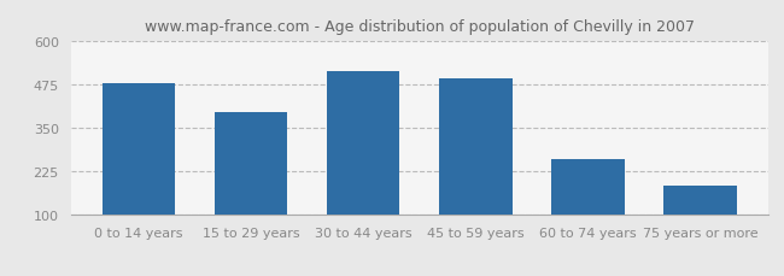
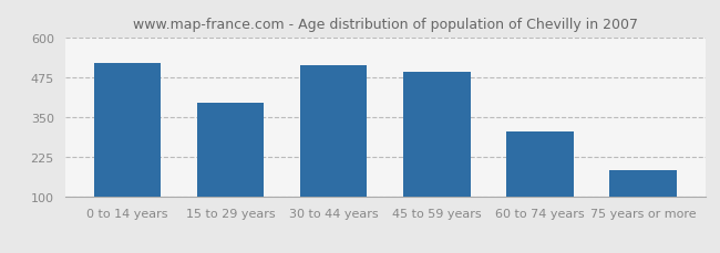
0 to 14 years: 478 -> 520
60 to 74 years: 261 -> 305
